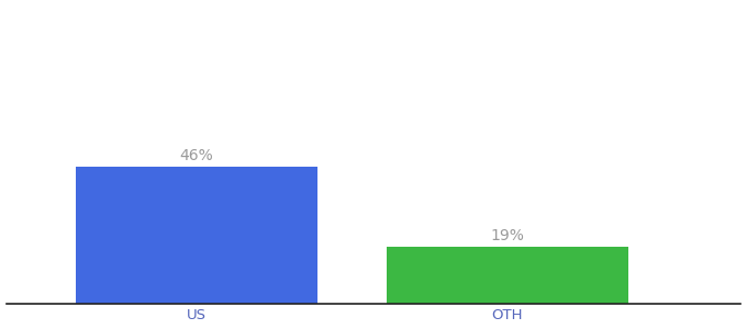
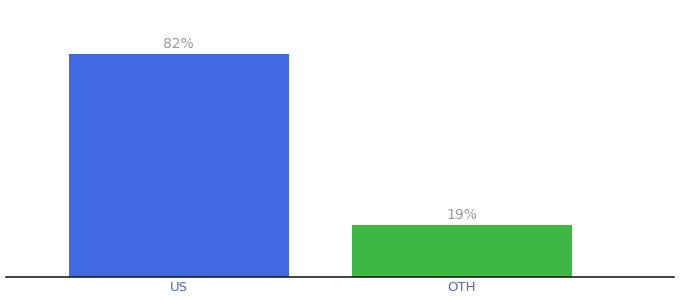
US: 46% -> 82%
